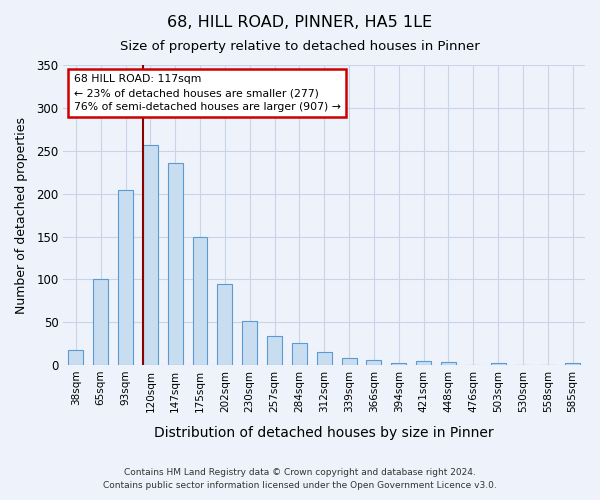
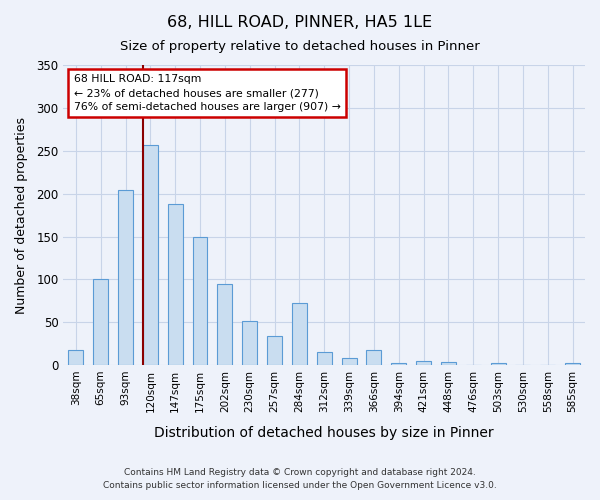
147sqm: 236 -> 188
284sqm: 26 -> 72
366sqm: 6 -> 18
